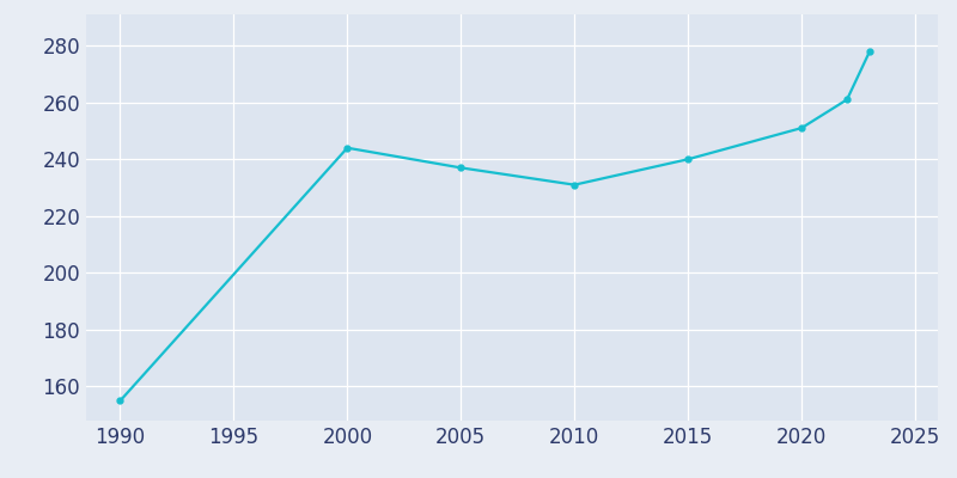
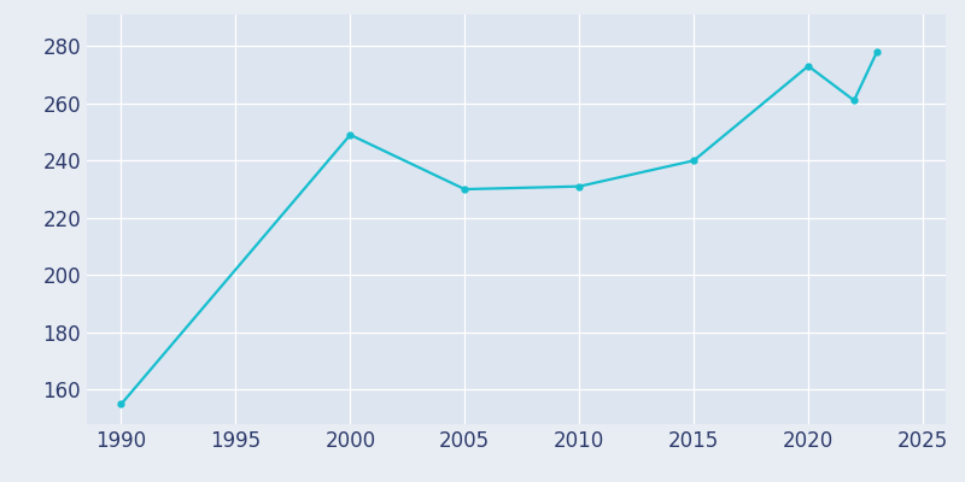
2000: 244 -> 249
2005: 237 -> 230
2020: 251 -> 273
